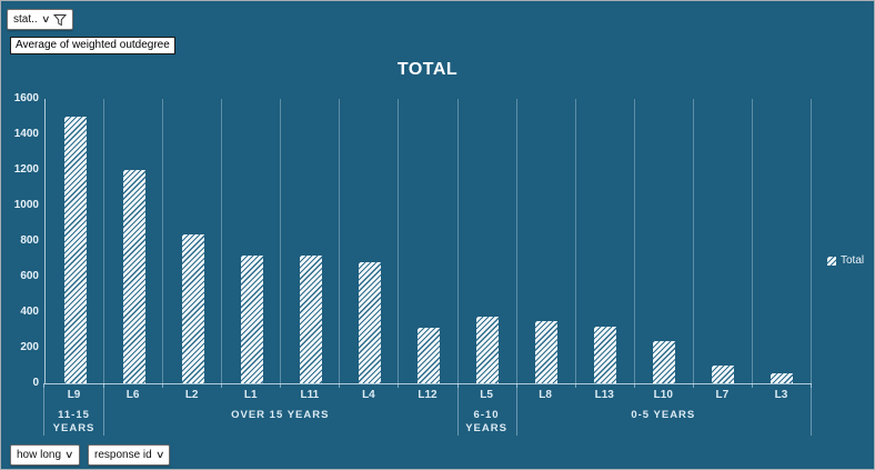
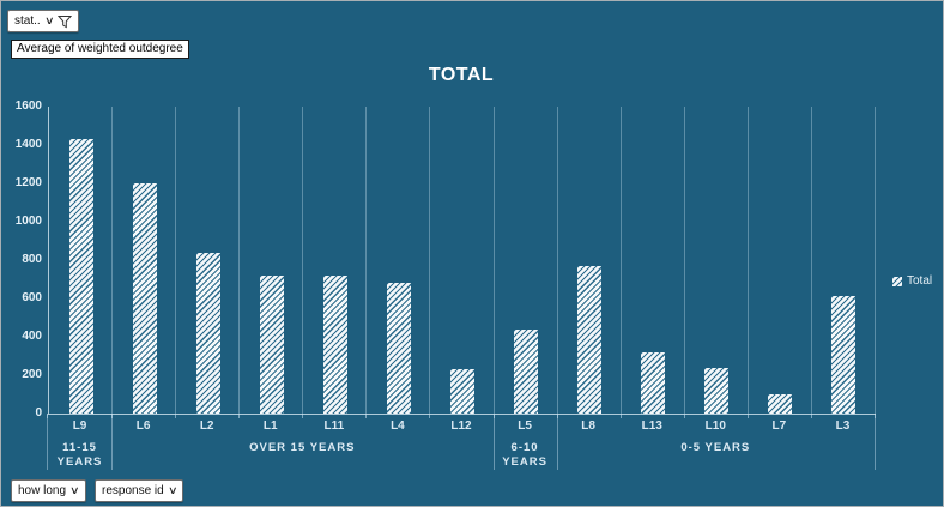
L9: 1500 -> 1430
L12: 310 -> 230
L5: 380 -> 440
L8: 350 -> 770
L3: 60 -> 610
